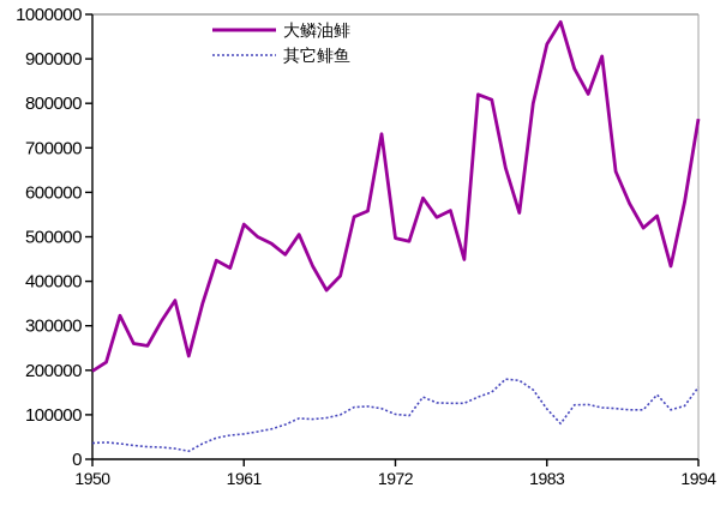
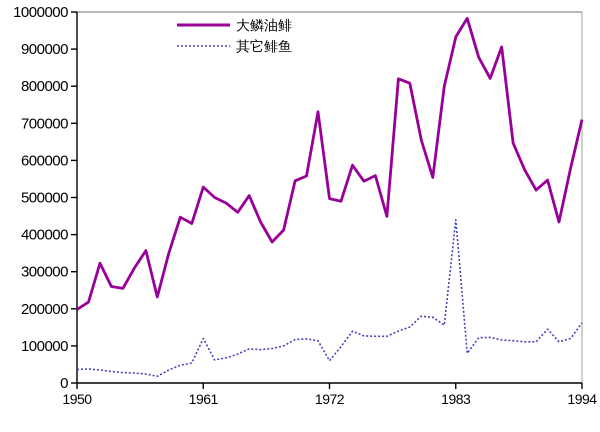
其它鲱鱼/1961: 60000 -> 120000
其它鲱鱼/1972: 100000 -> 60000
其它鲱鱼/1983: 110000 -> 440000
大鳞油鲱/1994: 760000 -> 710000
